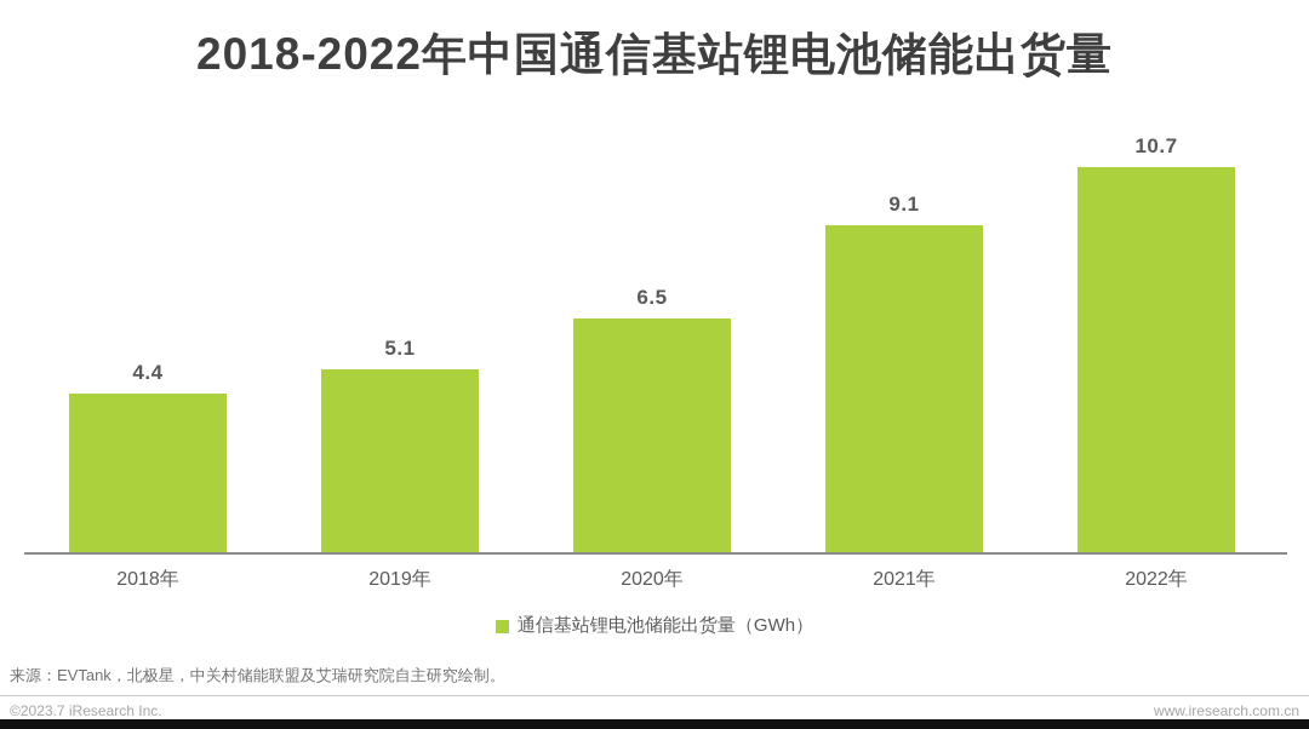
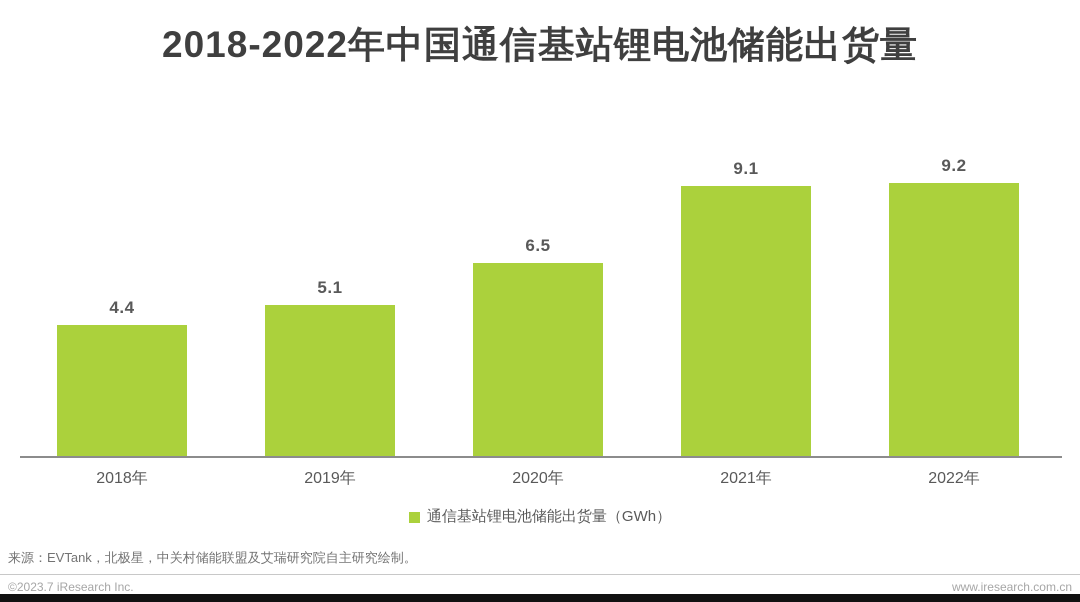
2022年: 10.7 -> 9.2
